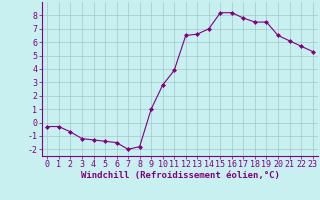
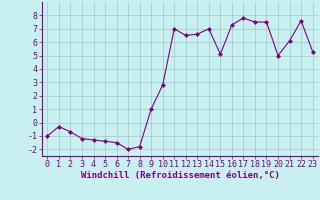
0: -0.3 -> -1.0
11: 3.9 -> 7.0
15: 8.2 -> 5.1
16: 8.2 -> 7.3
20: 6.5 -> 5.0
22: 5.7 -> 7.6
